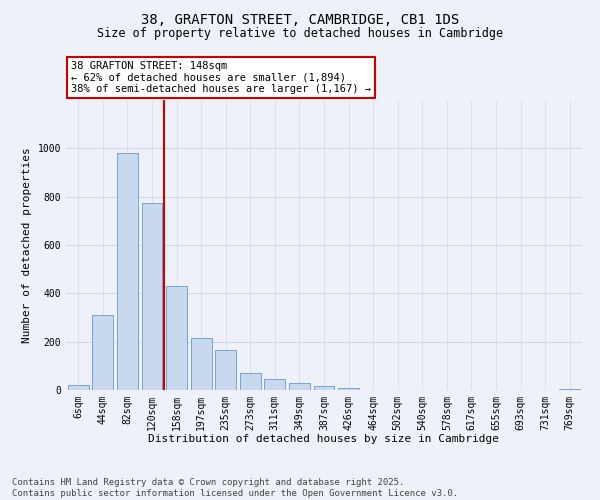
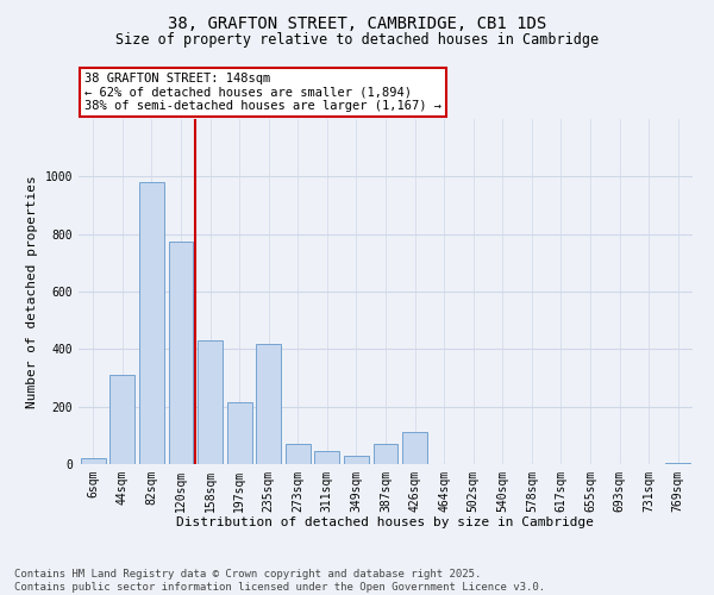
235sqm: 165 -> 420
387sqm: 15 -> 70
426sqm: 8 -> 110
